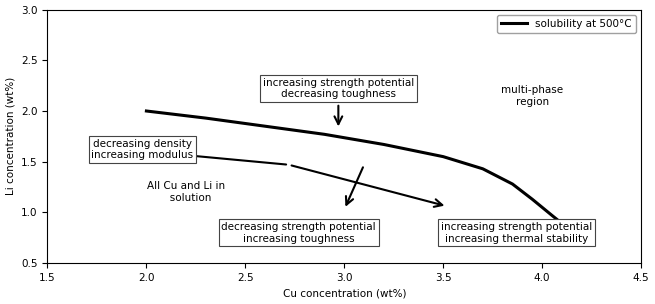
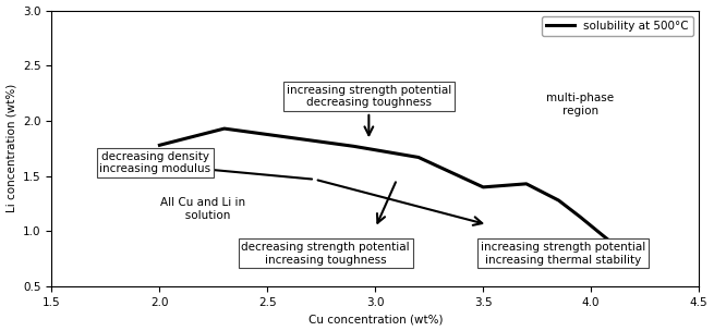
2.0: 2.00 -> 1.78
3.5: 1.55 -> 1.40
